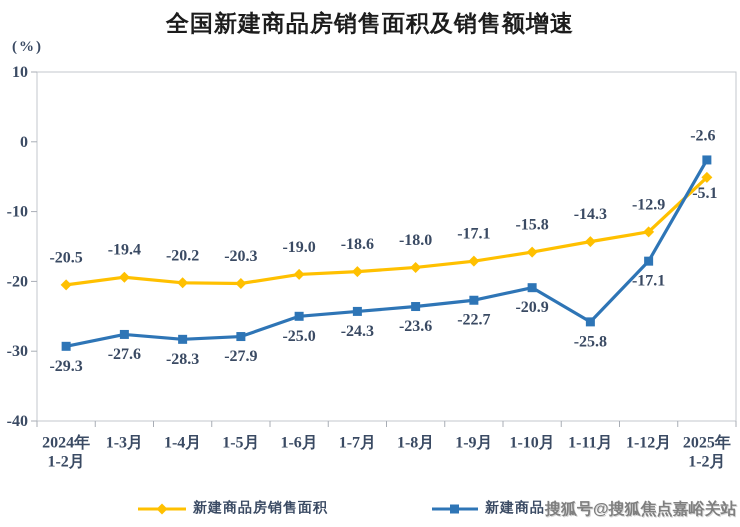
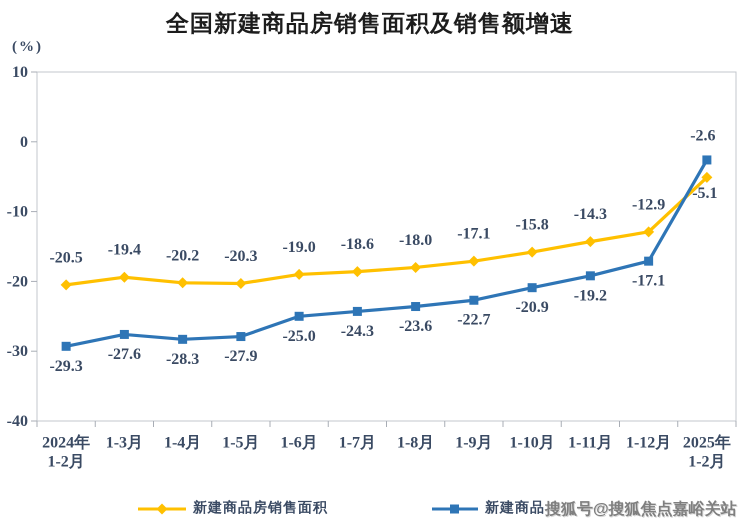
新建商品/1-11月: -25.8 -> -19.2
